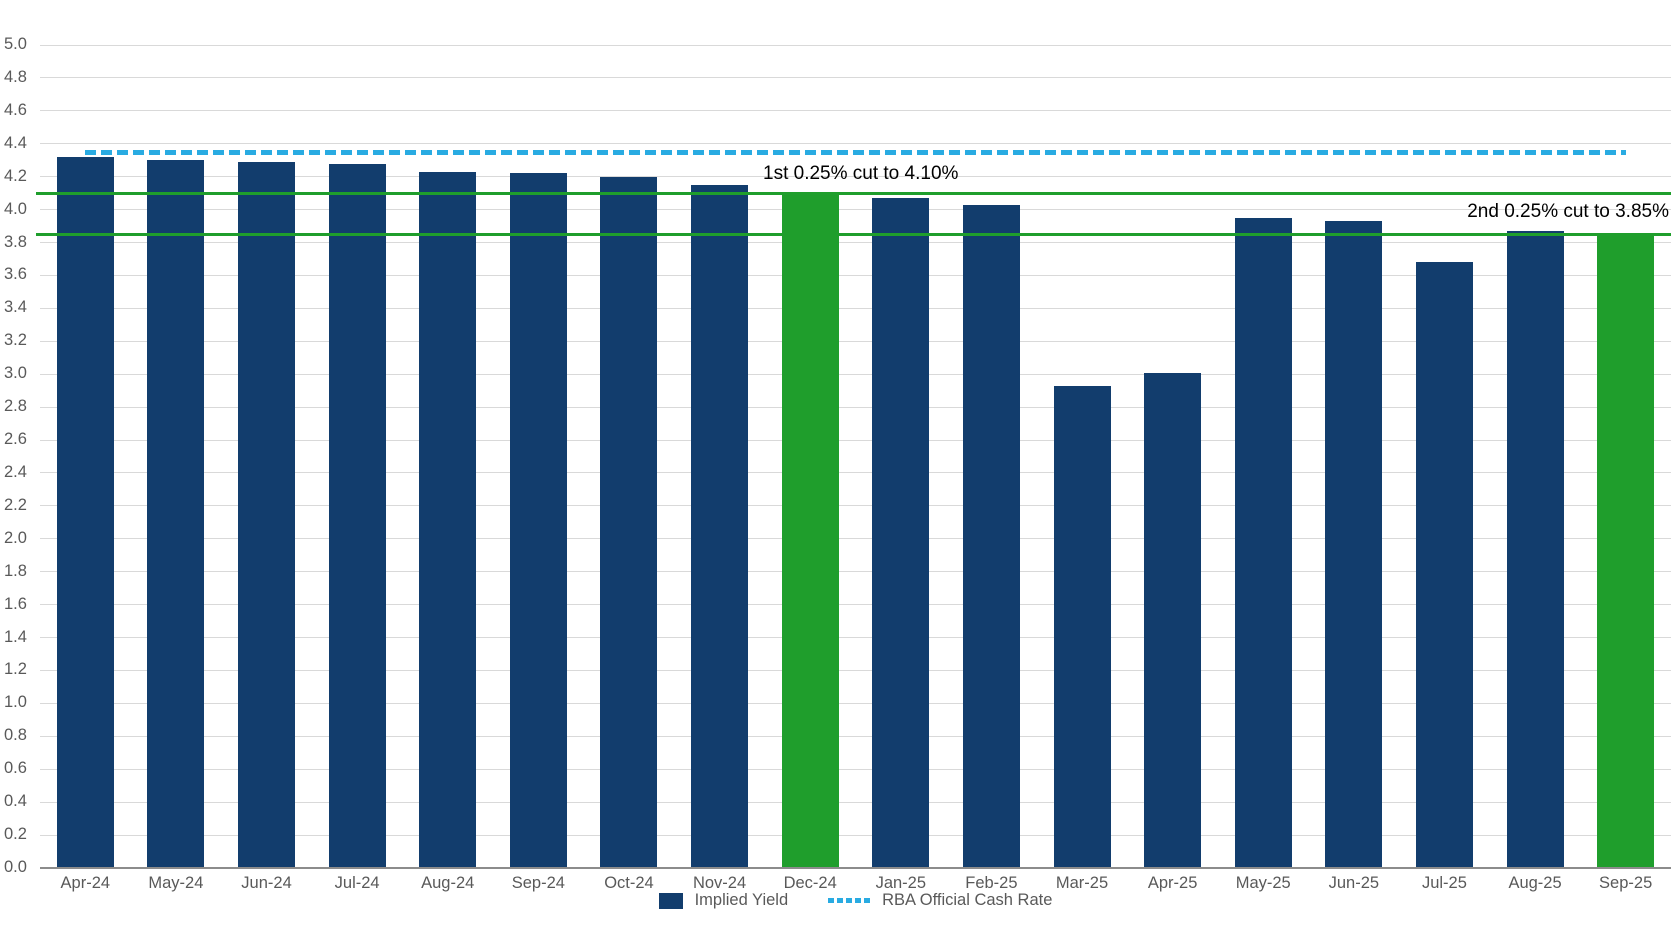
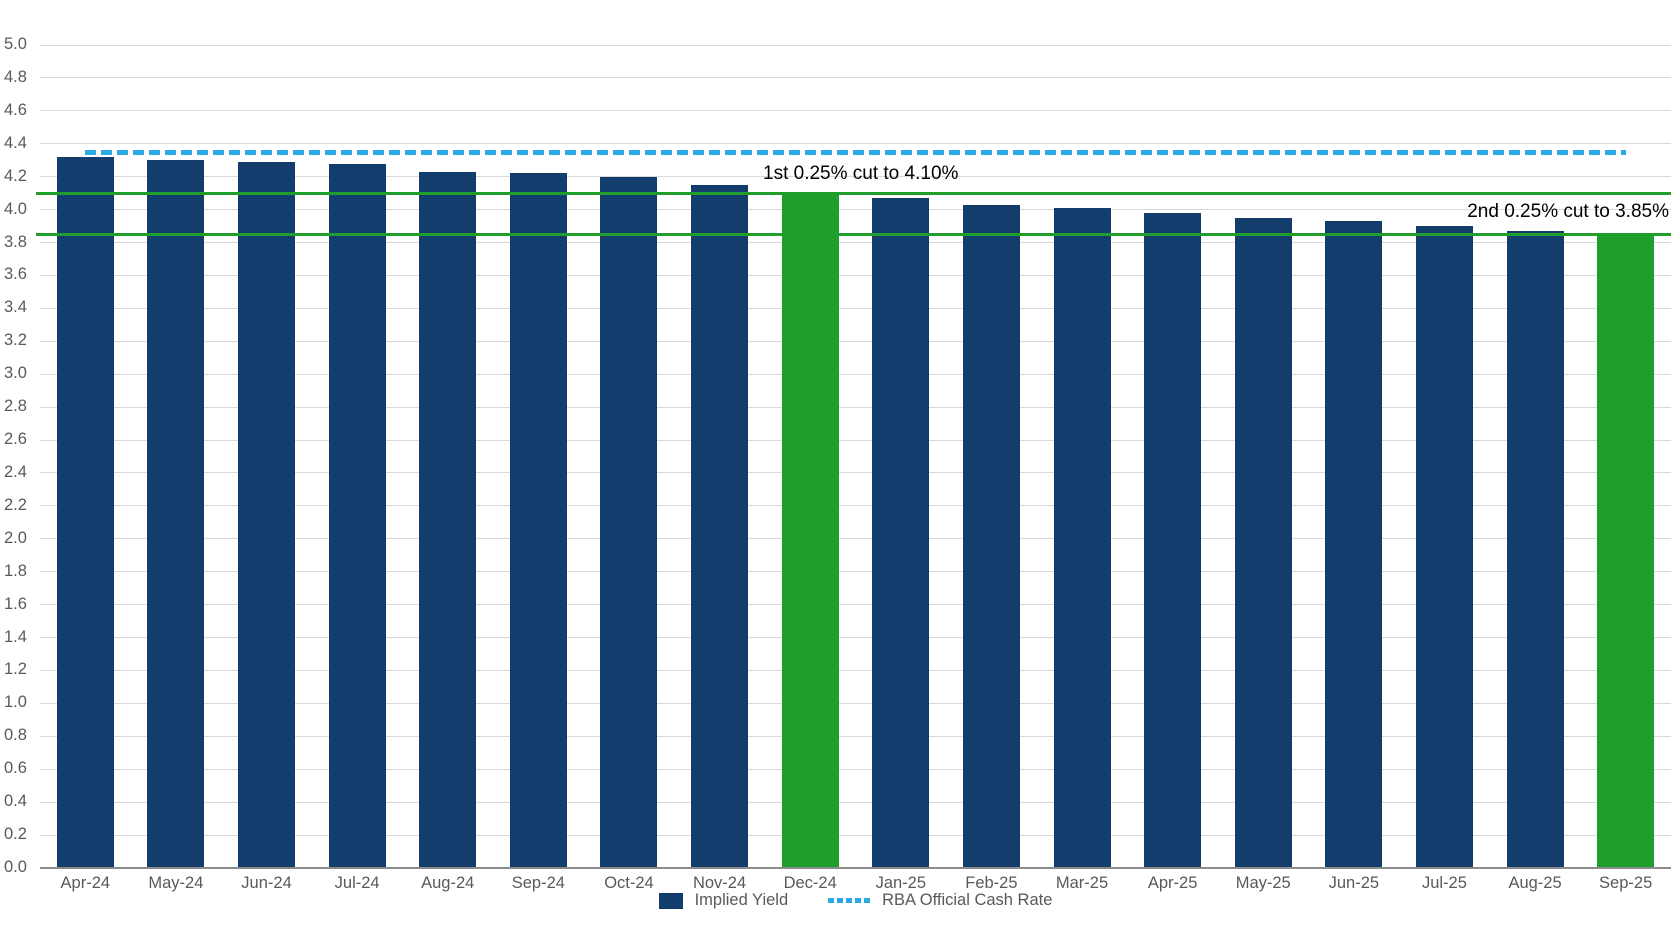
Mar-25: 2.93 -> 4.01
Apr-25: 3.01 -> 3.98
Jul-25: 3.68 -> 3.90
